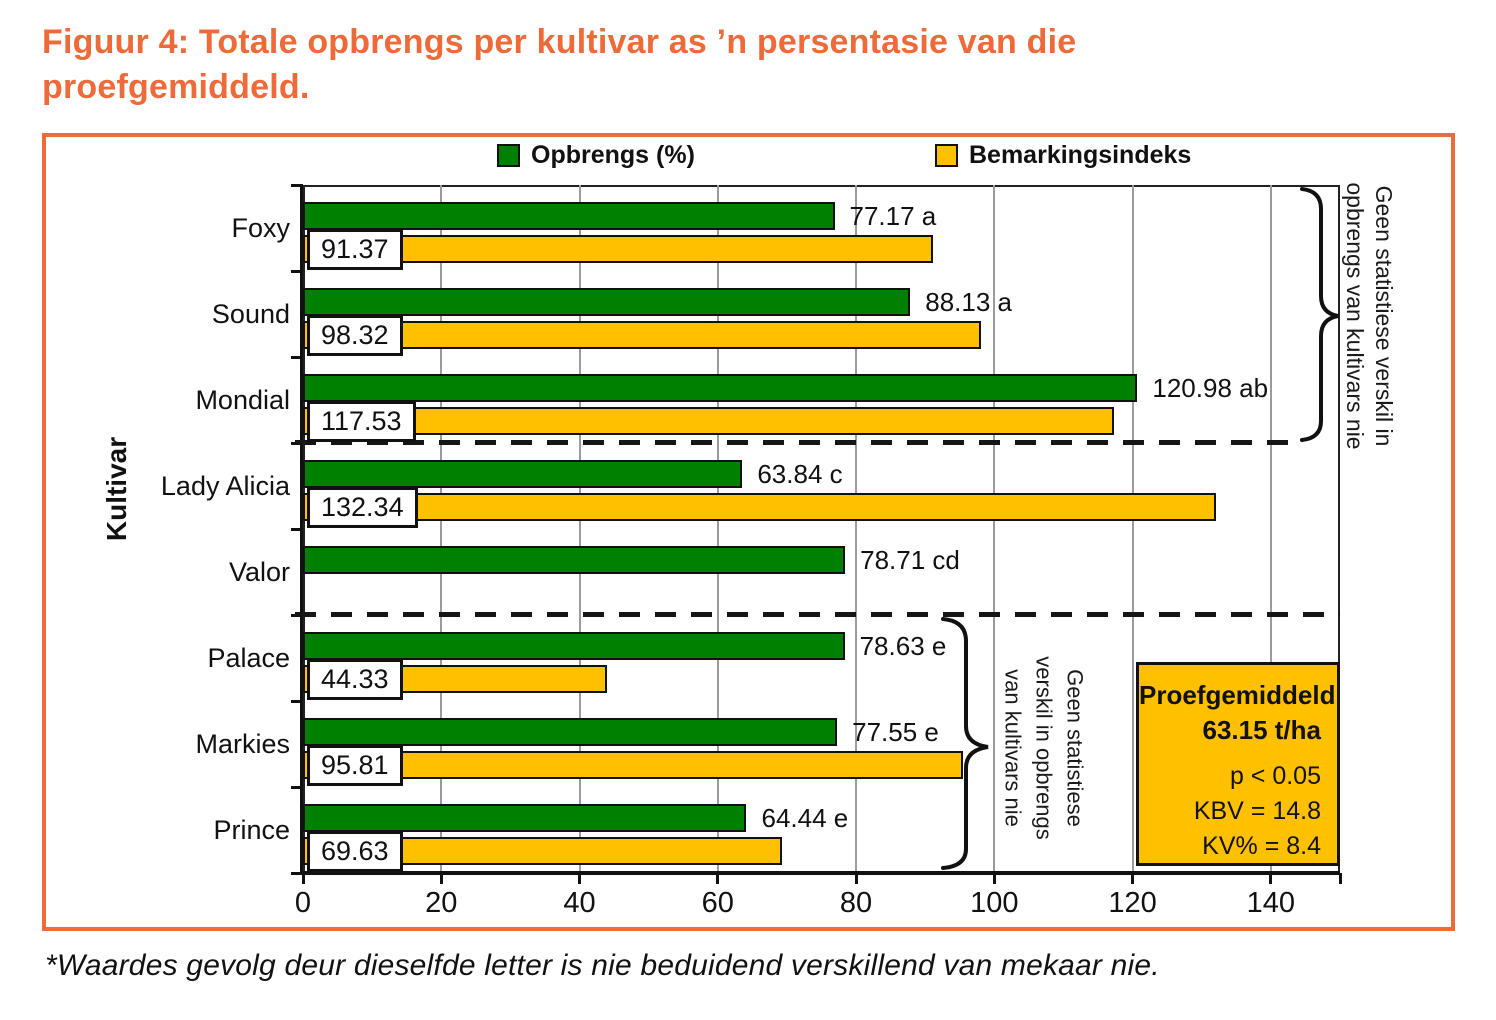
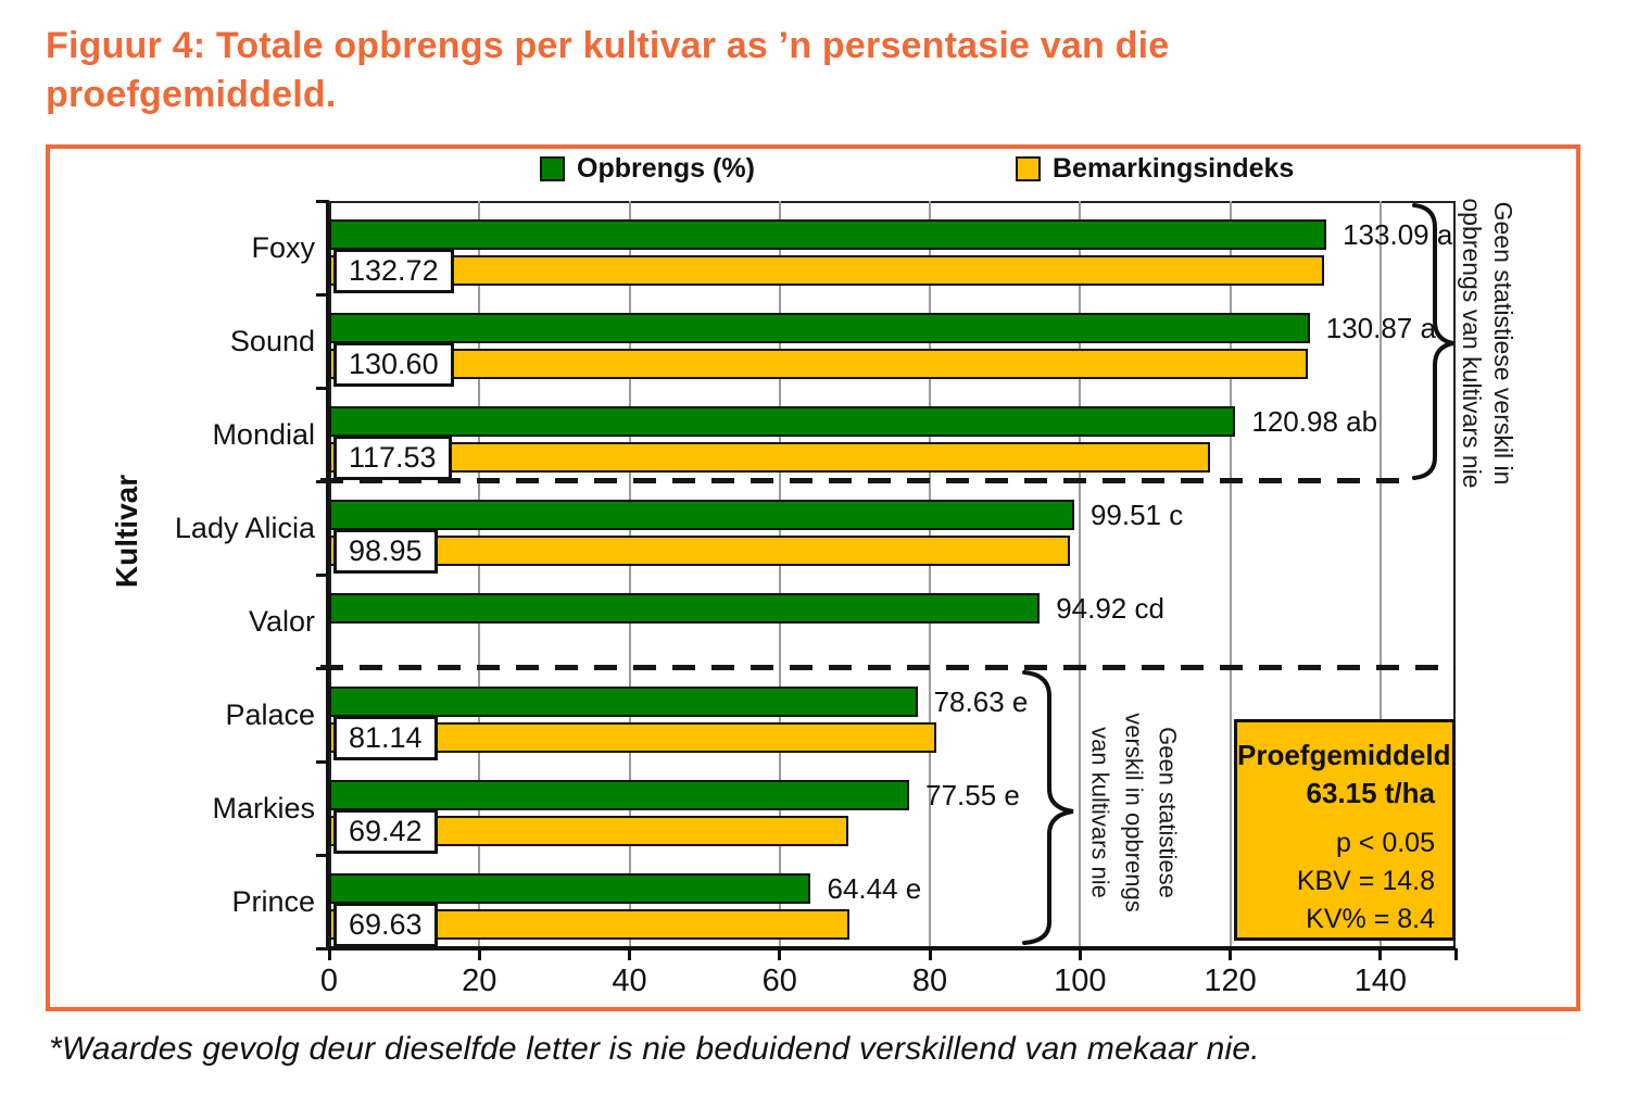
Opbrengs (%)/Foxy: 77.17 -> 133.09
Bemarkingsindeks/Foxy: 91.37 -> 132.72
Opbrengs (%)/Sound: 88.13 -> 130.87
Bemarkingsindeks/Sound: 98.32 -> 130.60
Opbrengs (%)/Lady Alicia: 63.84 -> 99.51
Bemarkingsindeks/Lady Alicia: 132.34 -> 98.95
Opbrengs (%)/Valor: 78.71 -> 94.92
Bemarkingsindeks/Palace: 44.33 -> 81.14
Bemarkingsindeks/Markies: 95.81 -> 69.42
